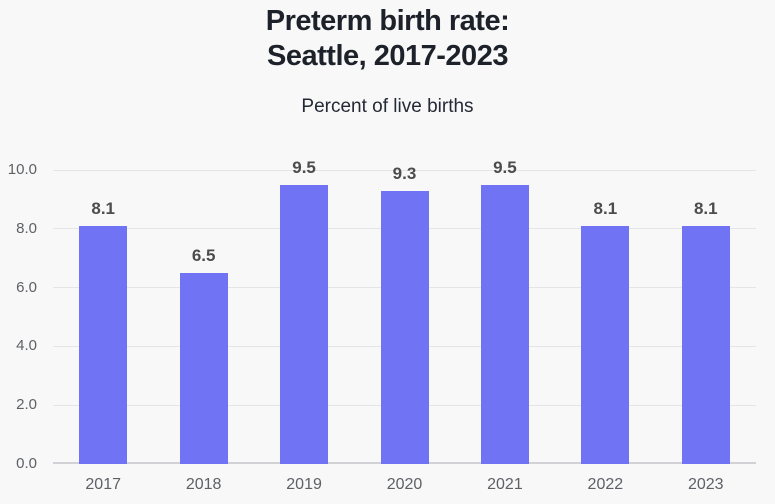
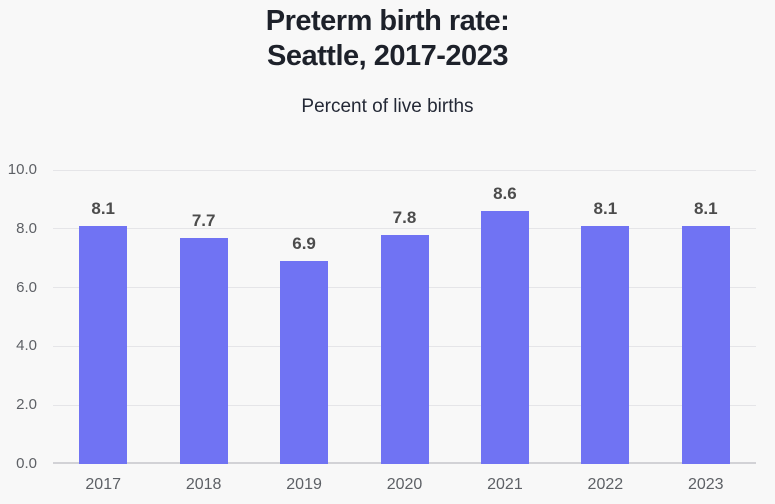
2018: 6.5 -> 7.7
2019: 9.5 -> 6.9
2020: 9.3 -> 7.8
2021: 9.5 -> 8.6
